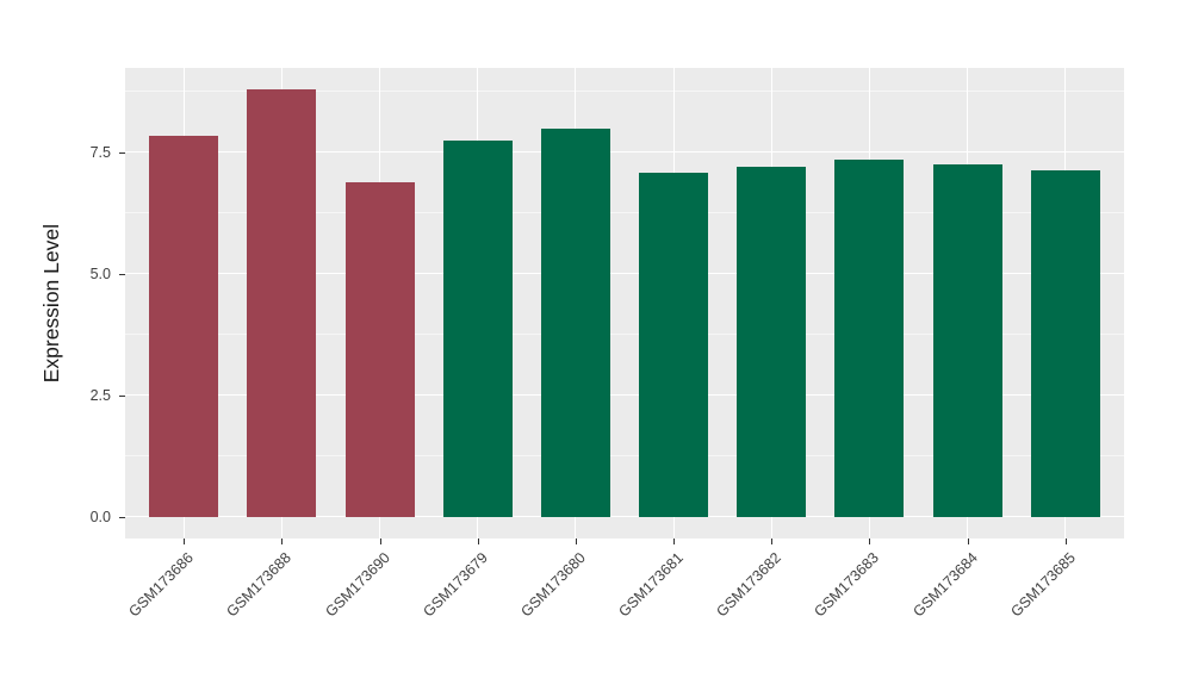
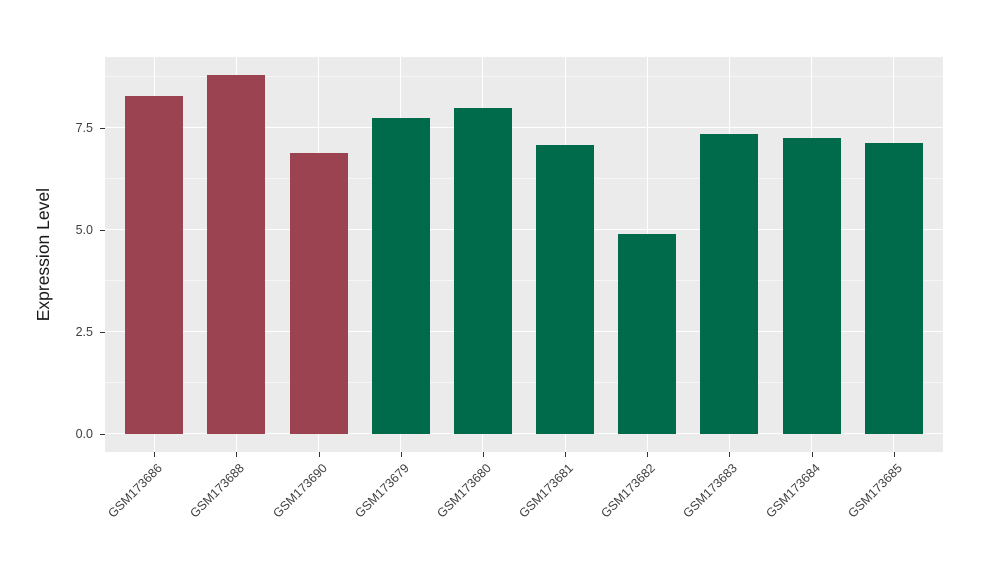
GSM173686: 7.8 -> 8.3
GSM173682: 7.2 -> 4.9
